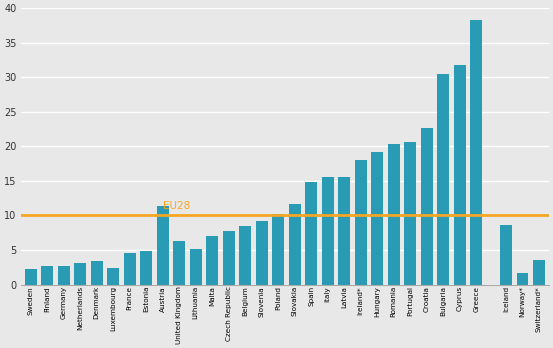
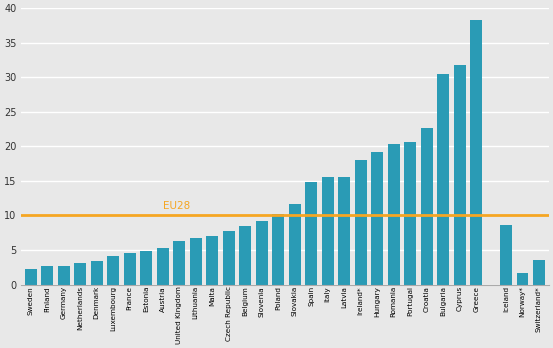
Luxembourg: 2.4 -> 4.2
Austria: 11.4 -> 5.3
Lithuania: 5.2 -> 6.7
